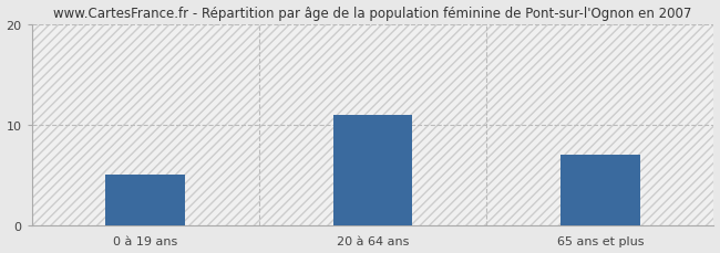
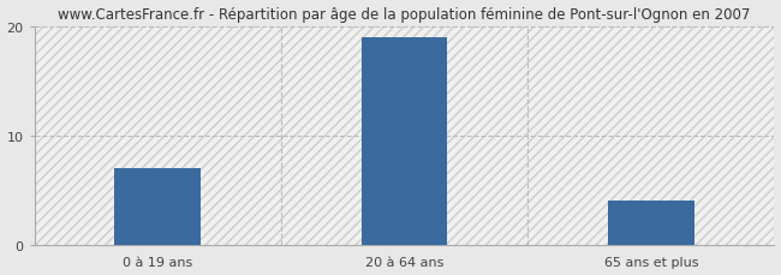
0 à 19 ans: 5 -> 7
20 à 64 ans: 11 -> 19
65 ans et plus: 7 -> 4
